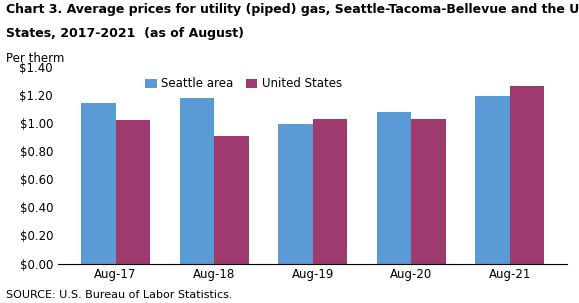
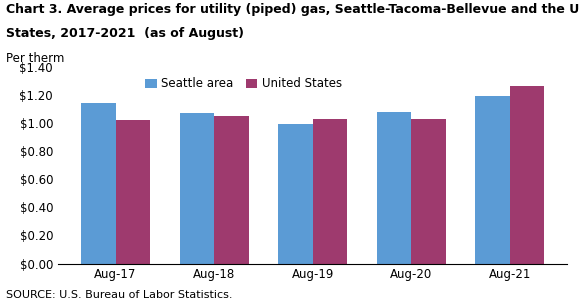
Seattle area/Aug-18: $1.18 -> $1.07
United States/Aug-18: $0.91 -> $1.05
